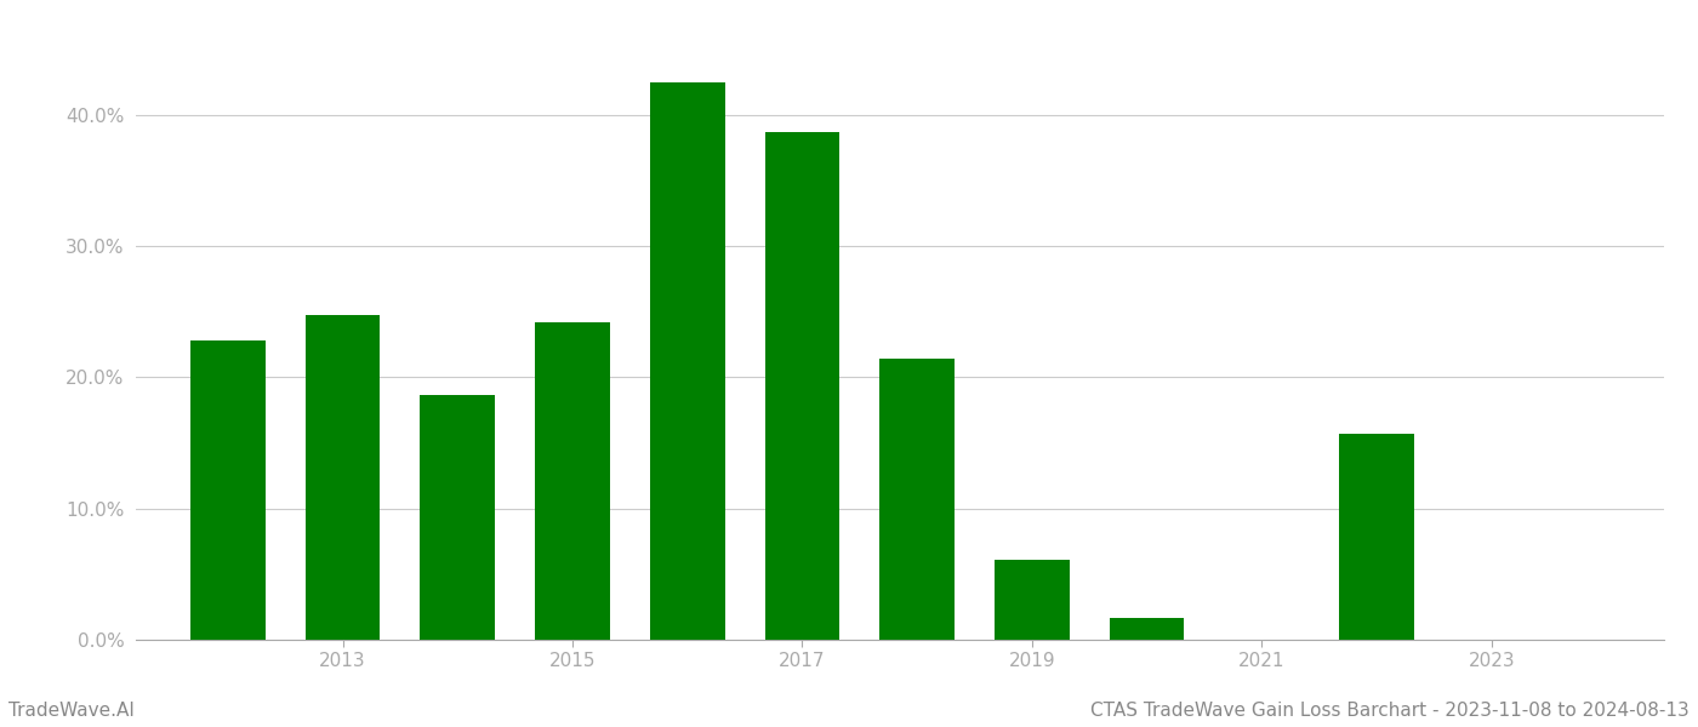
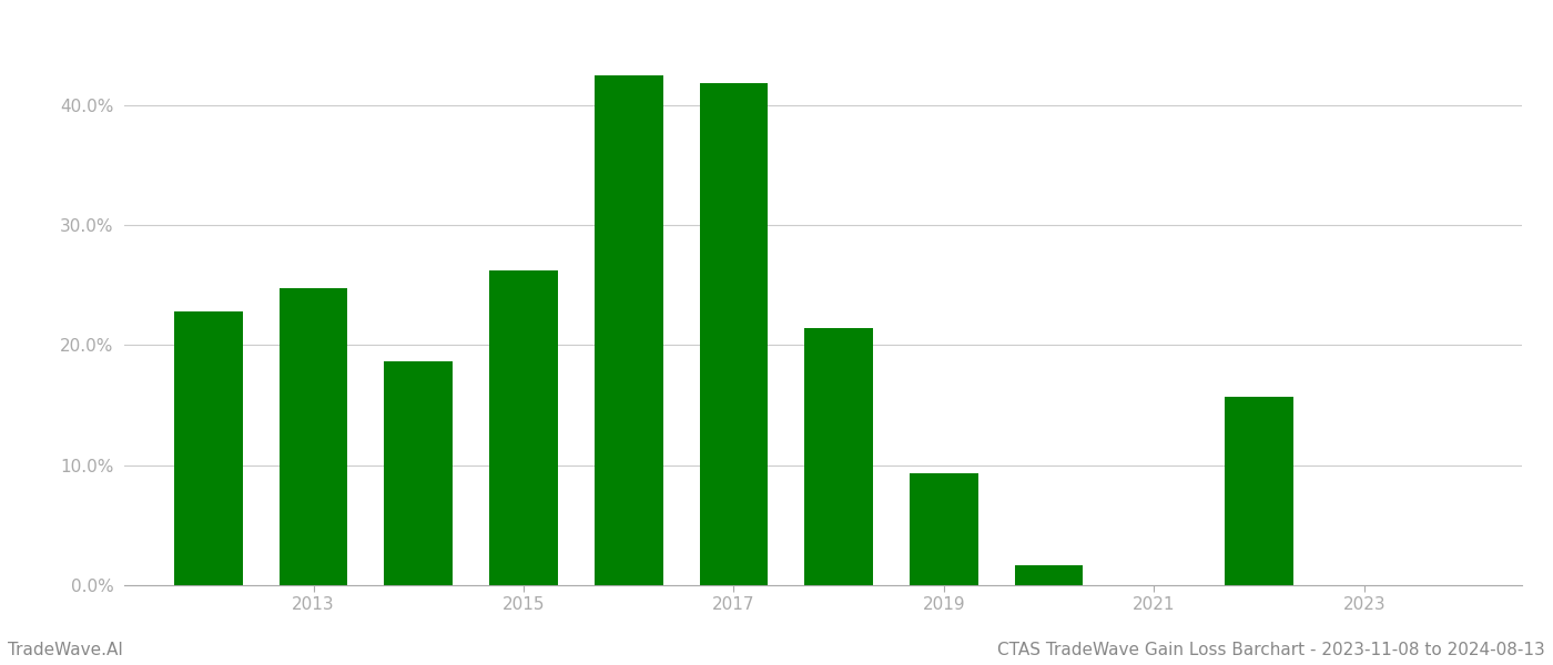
2015: 24.2% -> 26.2%
2017: 38.7% -> 41.8%
2019: 6.1% -> 9.3%
